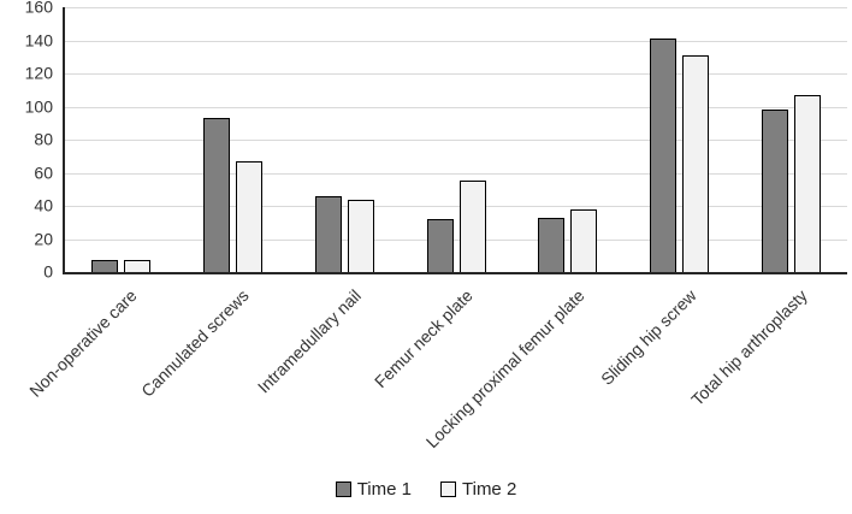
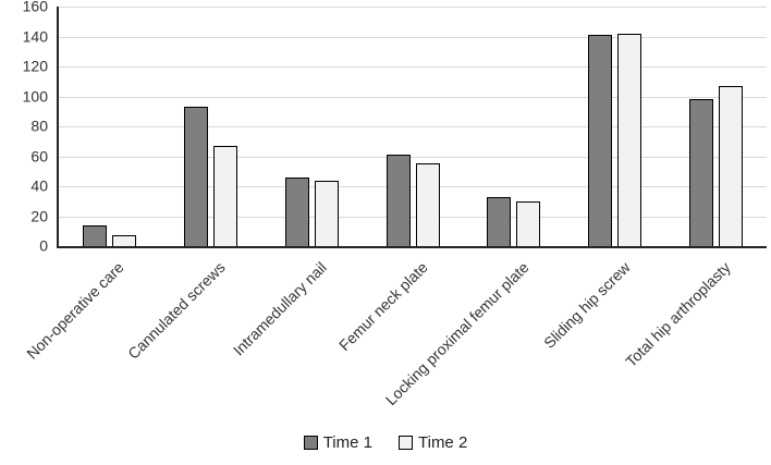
Time 1/Non-operative care: 7 -> 14
Time 1/Femur neck plate: 32 -> 61
Time 2/Locking proximal femur plate: 38 -> 30
Time 2/Sliding hip screw: 131 -> 142
